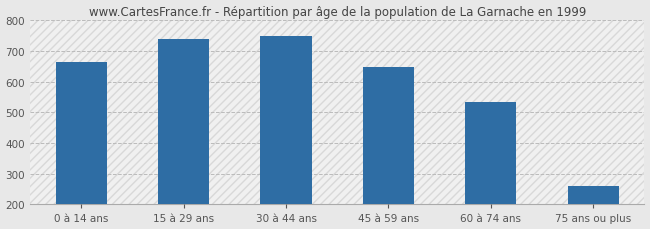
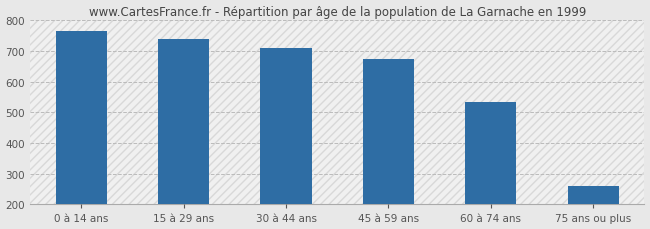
0 à 14 ans: 665 -> 765
30 à 44 ans: 748 -> 710
45 à 59 ans: 648 -> 675
